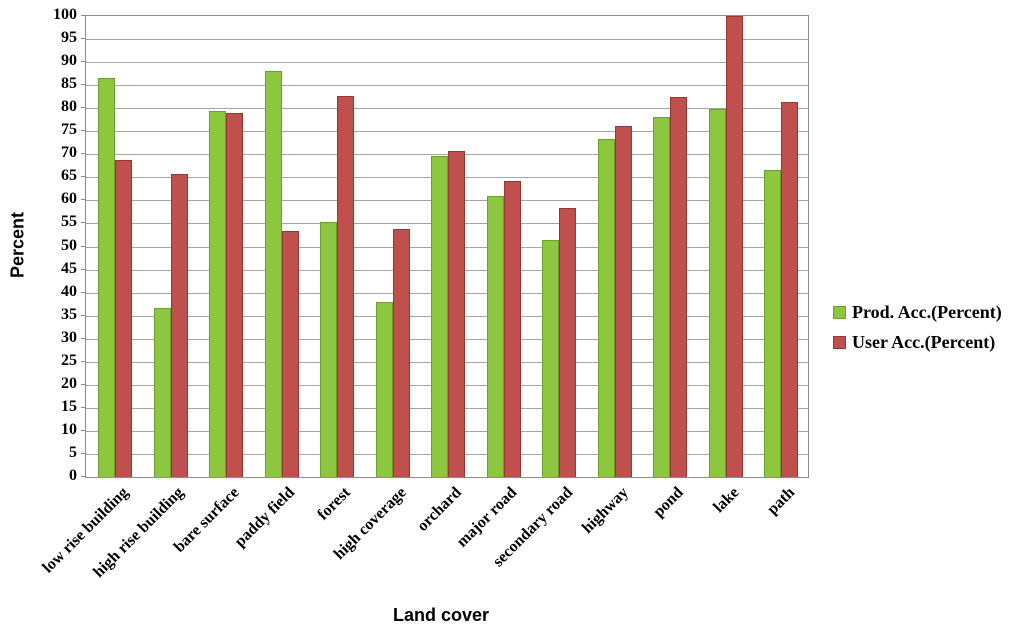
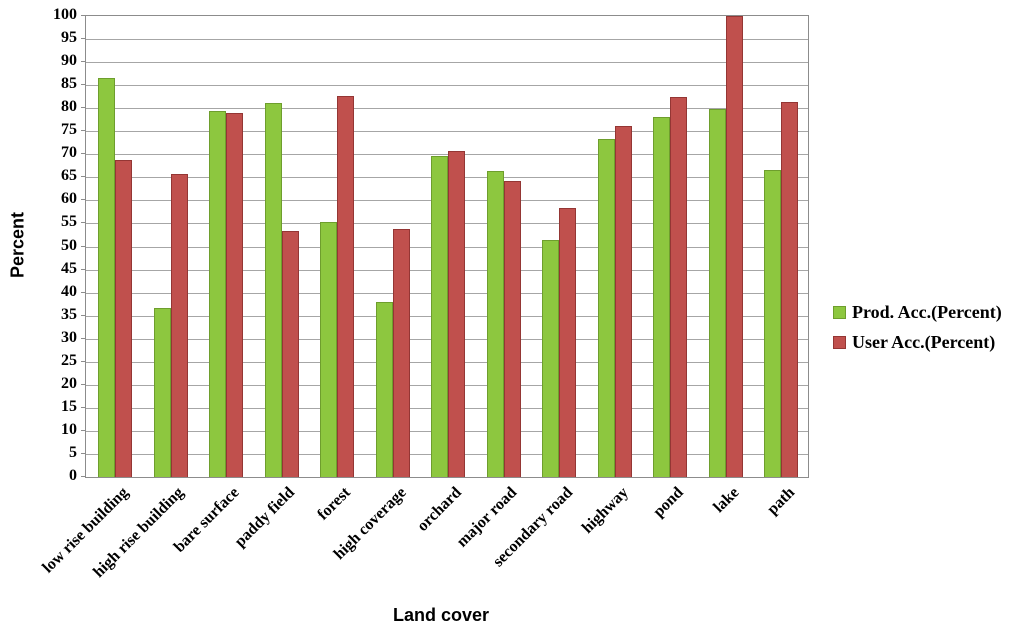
Prod. Acc.(Percent)/paddy field: 88 -> 81
Prod. Acc.(Percent)/major road: 61 -> 66
